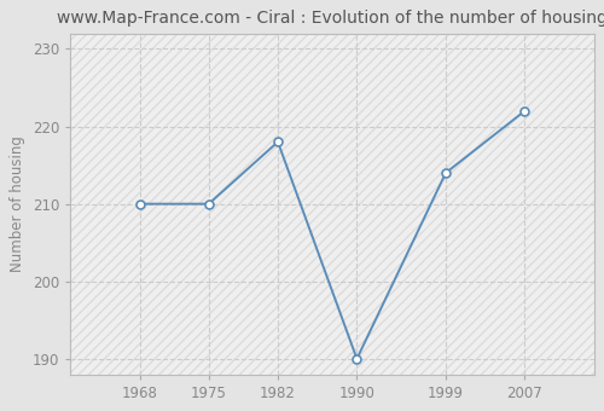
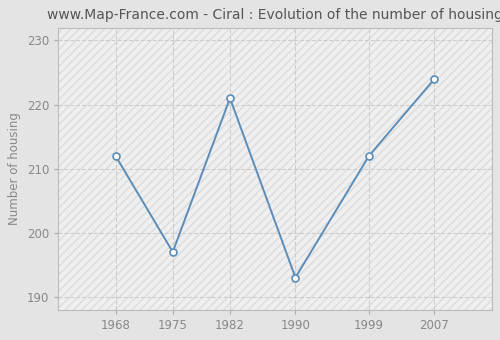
1968: 210 -> 212
1975: 210 -> 197
1982: 218 -> 221
1990: 190 -> 193
1999: 214 -> 212
2007: 222 -> 224
